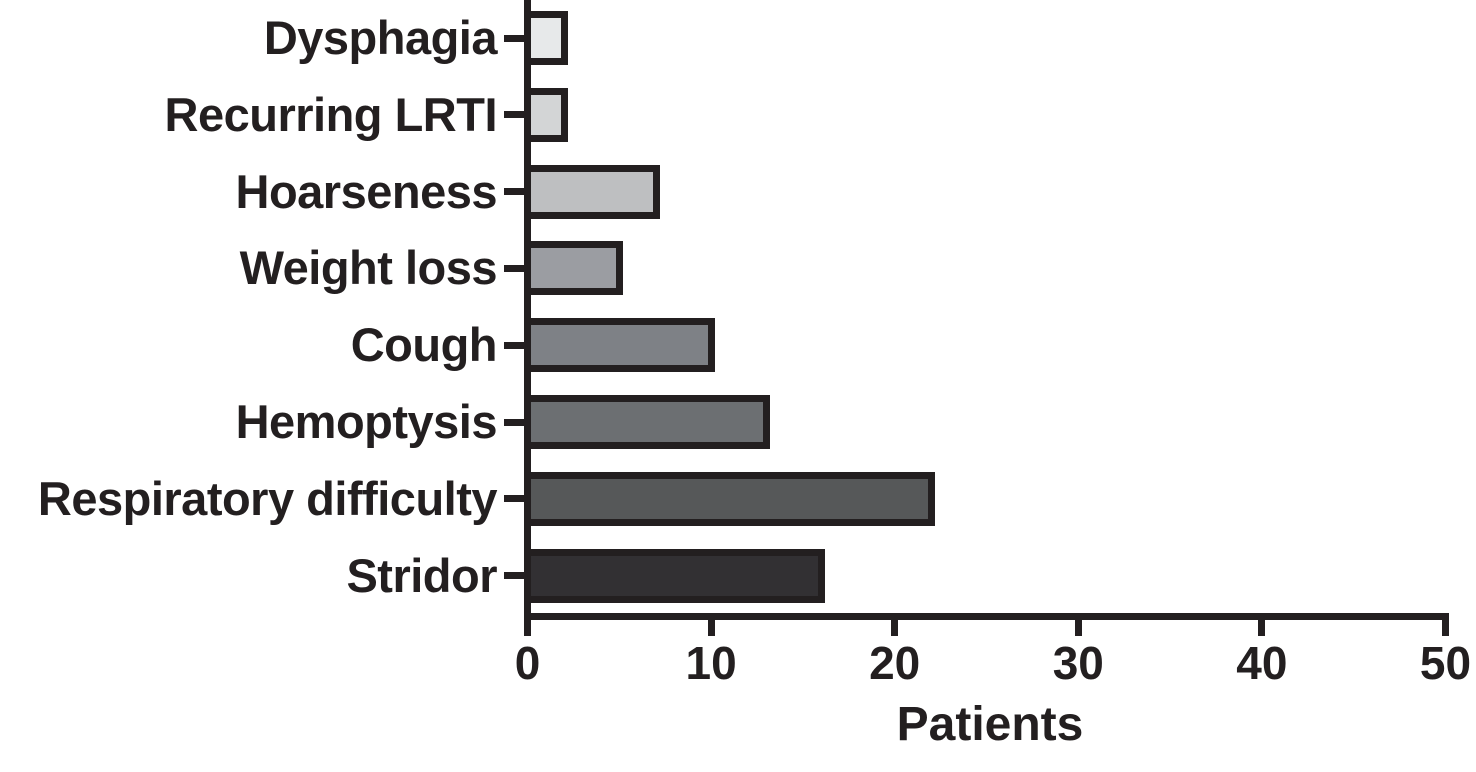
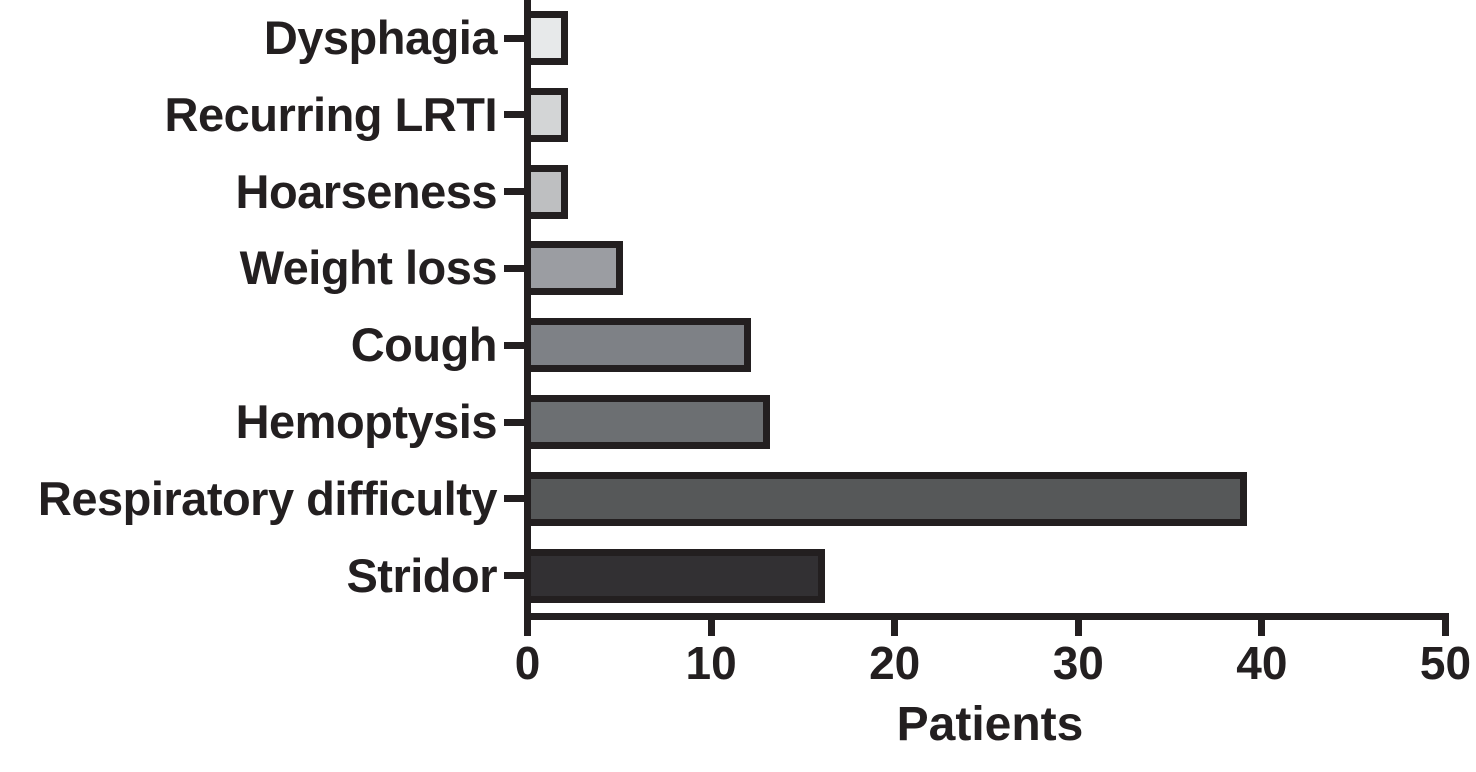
Hoarseness: 7 -> 2
Cough: 10 -> 12
Respiratory difficulty: 22 -> 39
